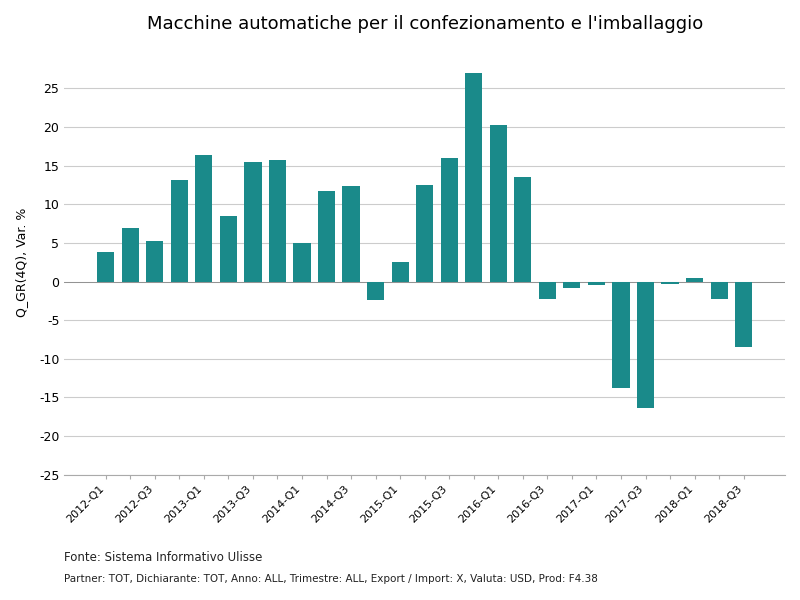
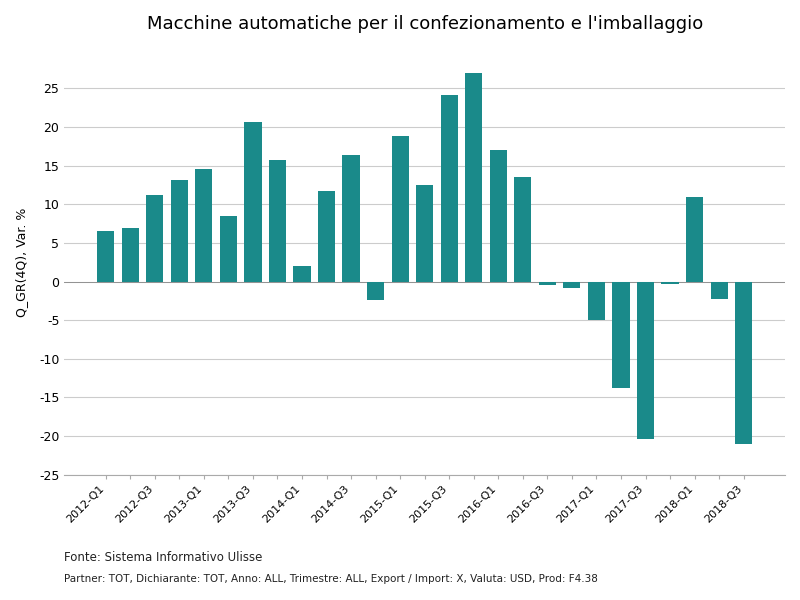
2012-Q1: 3.8 -> 6.6
2012-Q3: 5.2 -> 11.2
2013-Q1: 16.4 -> 14.6
2013-Q3: 15.5 -> 20.6
2014-Q1: 5.0 -> 2.0
2014-Q3: 12.4 -> 16.4
2015-Q1: 2.5 -> 18.8
2015-Q3: 16.0 -> 24.2
2016-Q1: 20.3 -> 17.0
2016-Q3: -2.2 -> -0.4
2017-Q1: -0.5 -> -5.0
2017-Q3: -16.4 -> -20.4
2018-Q1: 0.4 -> 11.0
2018-Q3: -8.5 -> -21.0
